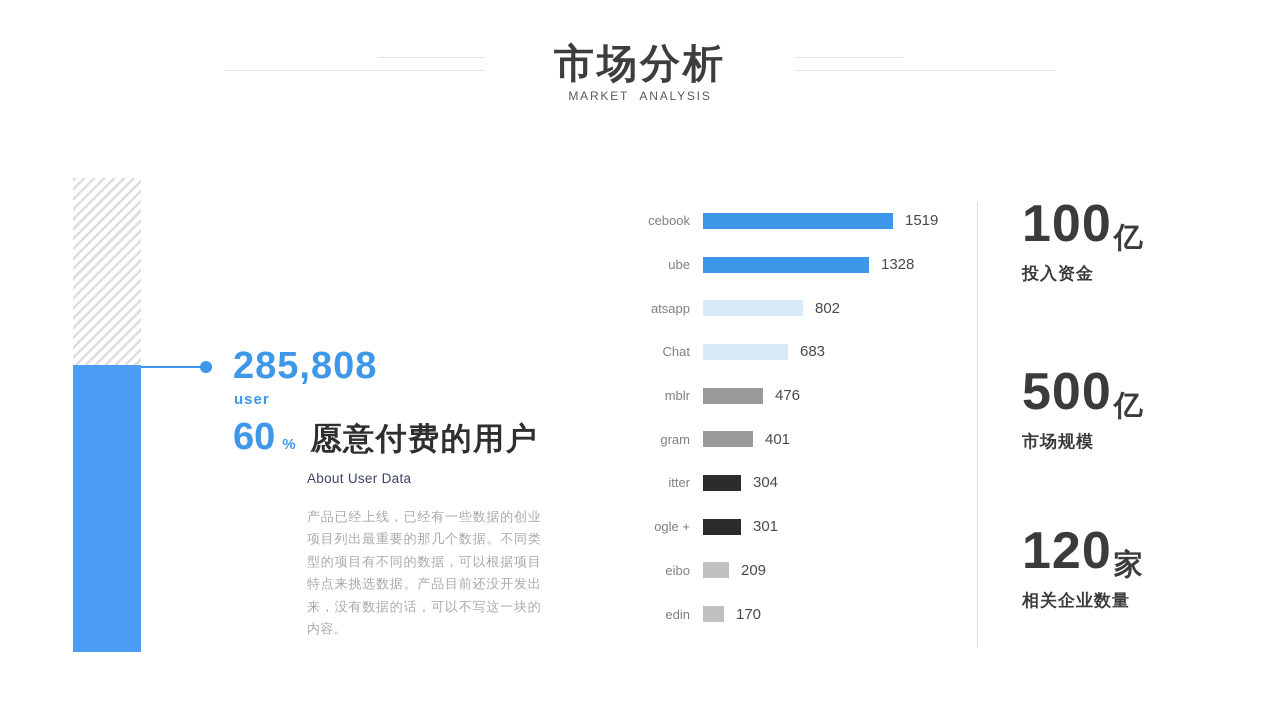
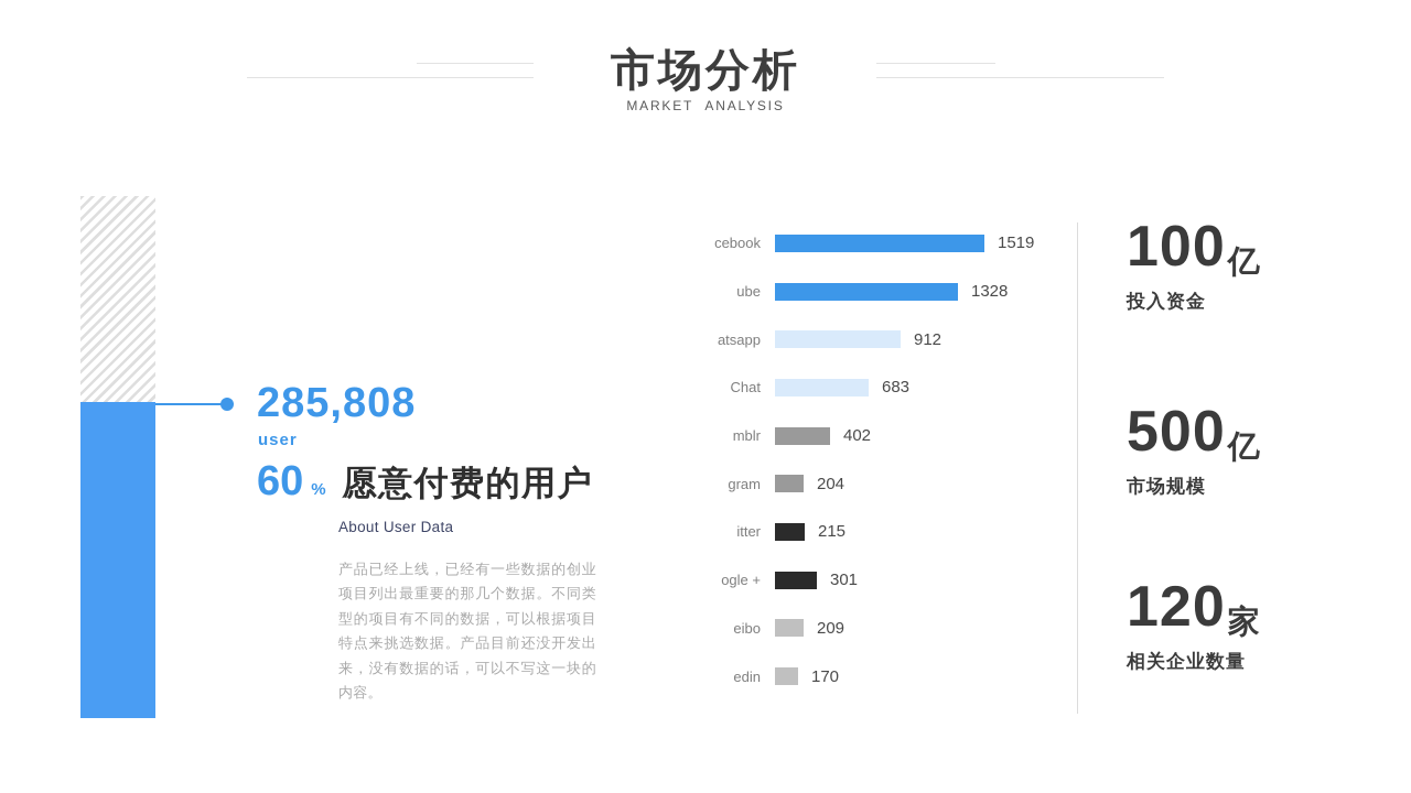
atsapp: 802 -> 912
mblr: 476 -> 402
gram: 401 -> 204
itter: 304 -> 215
